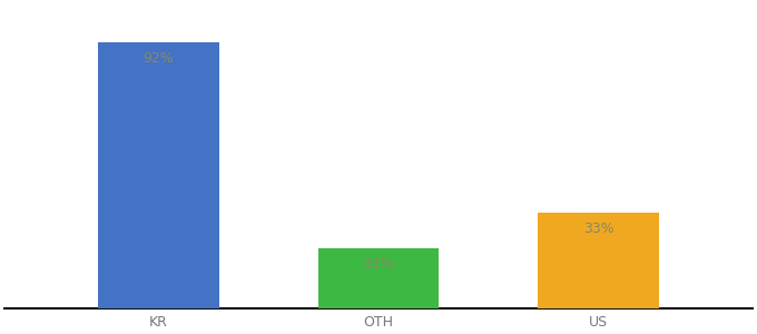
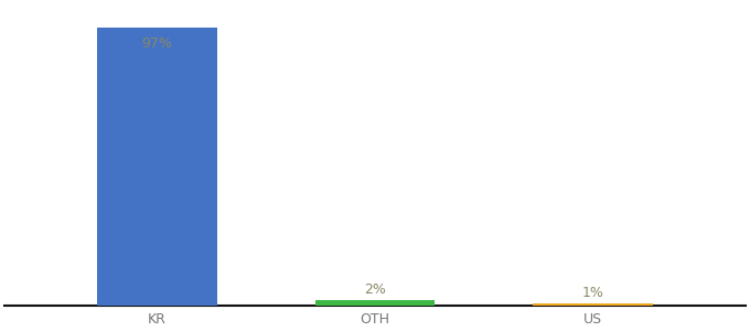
KR: 92% -> 97%
OTH: 21% -> 2%
US: 33% -> 1%
